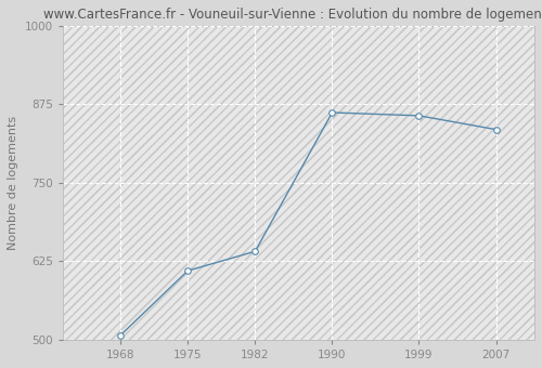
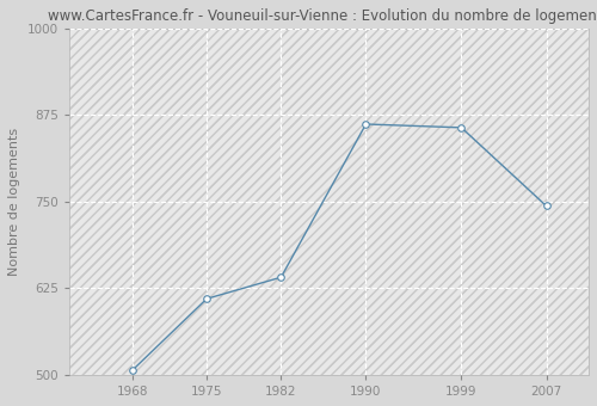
2007: 835 -> 744
